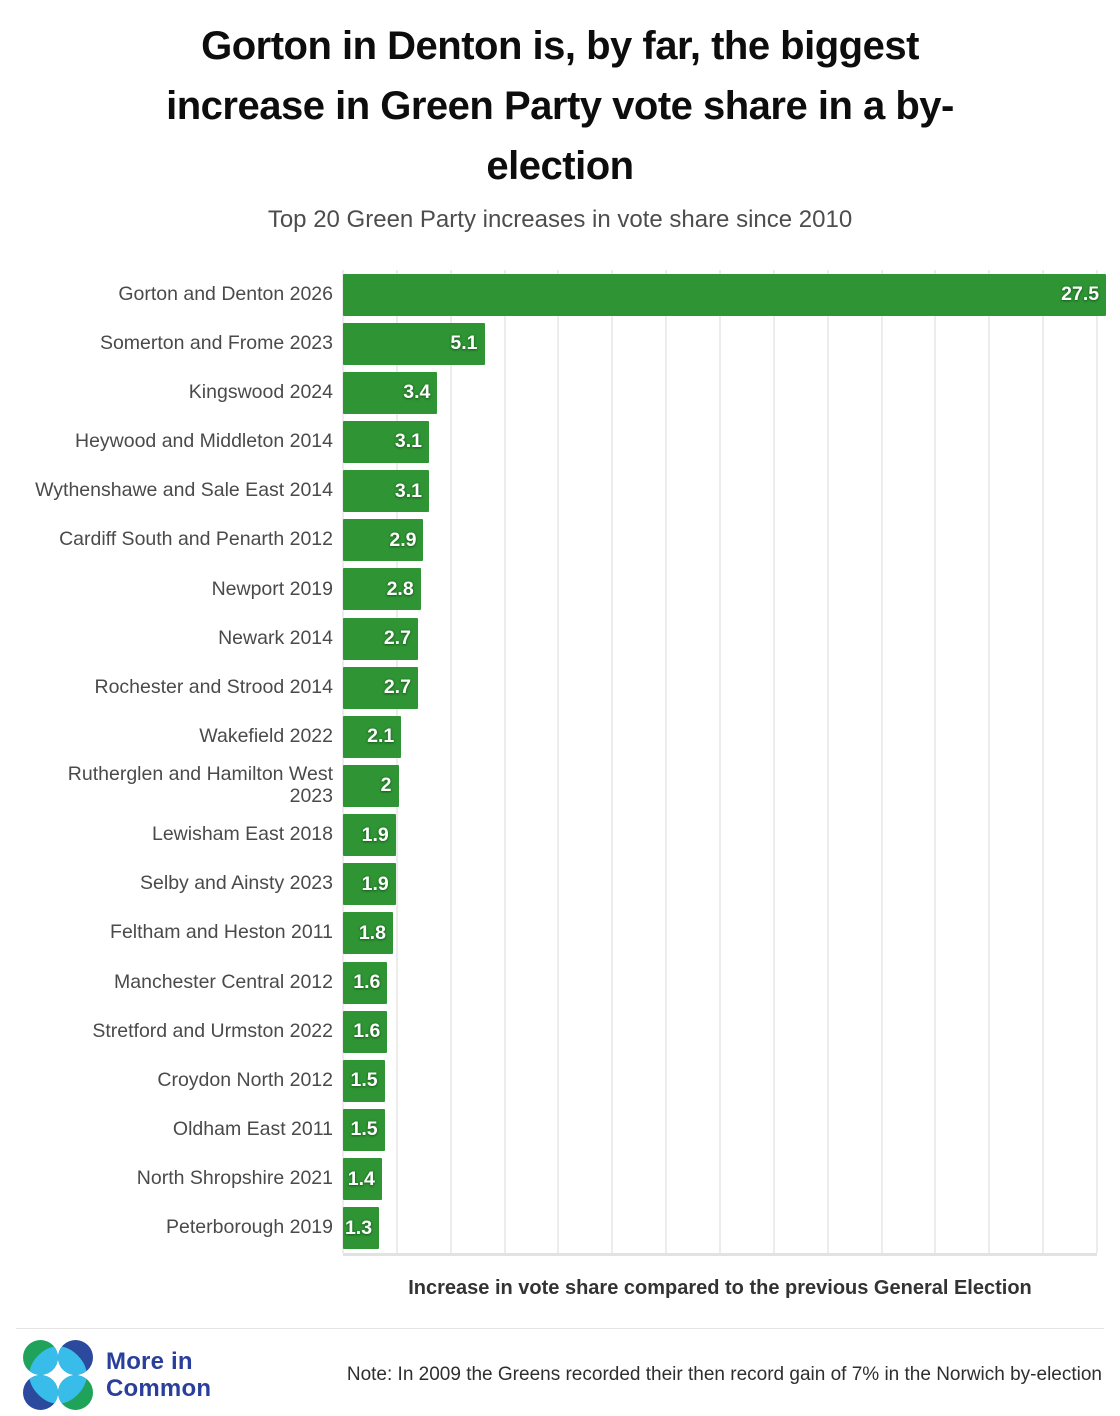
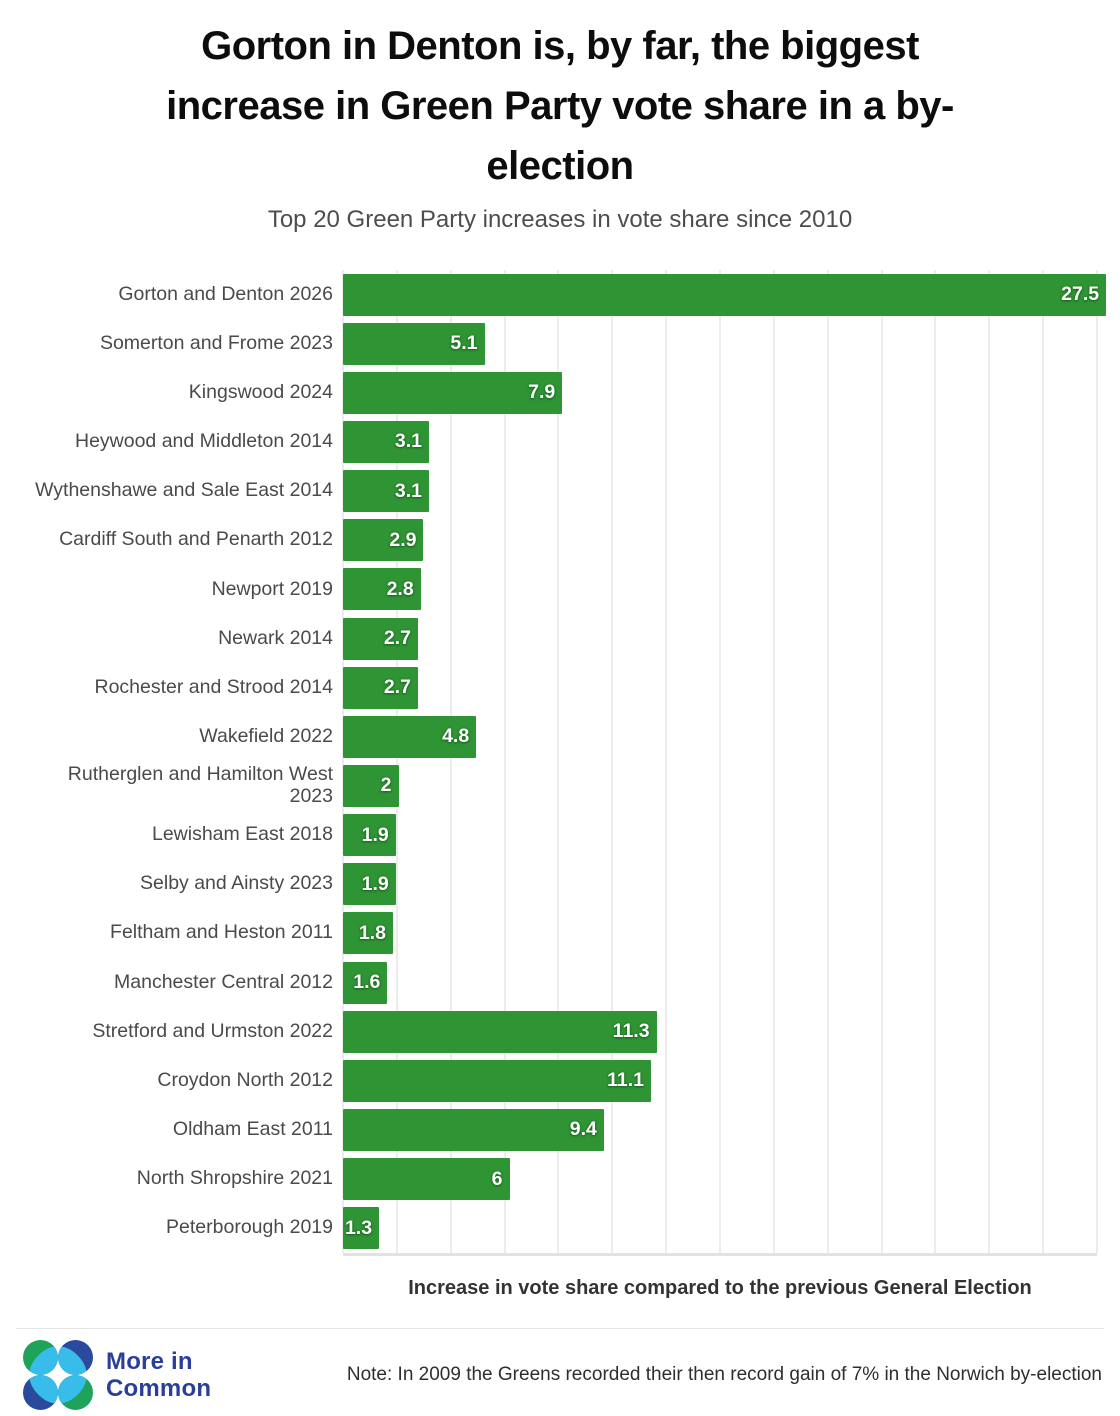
Kingswood 2024: 3.4 -> 7.9
Wakefield 2022: 2.1 -> 4.8
Stretford and Urmston 2022: 1.6 -> 11.3
Croydon North 2012: 1.5 -> 11.1
Oldham East 2011: 1.5 -> 9.4
North Shropshire 2021: 1.4 -> 6
